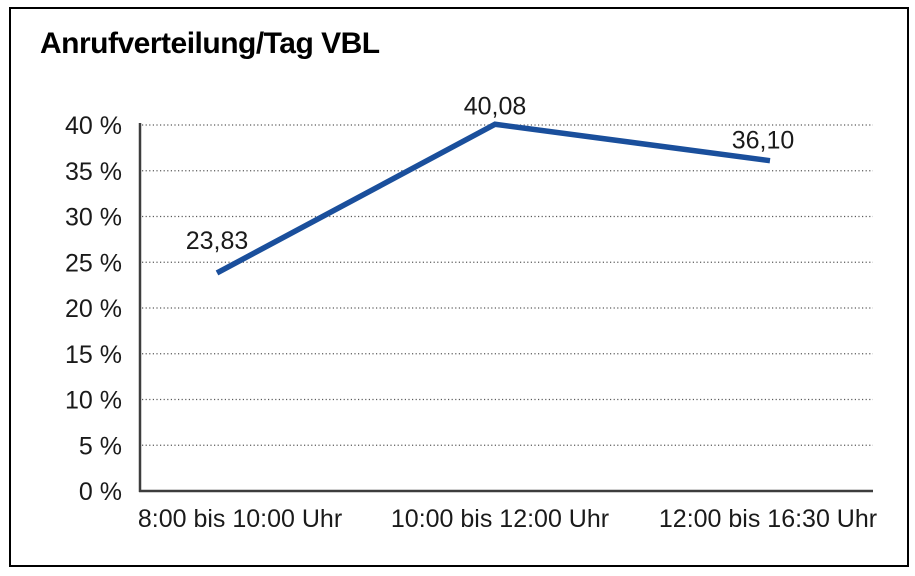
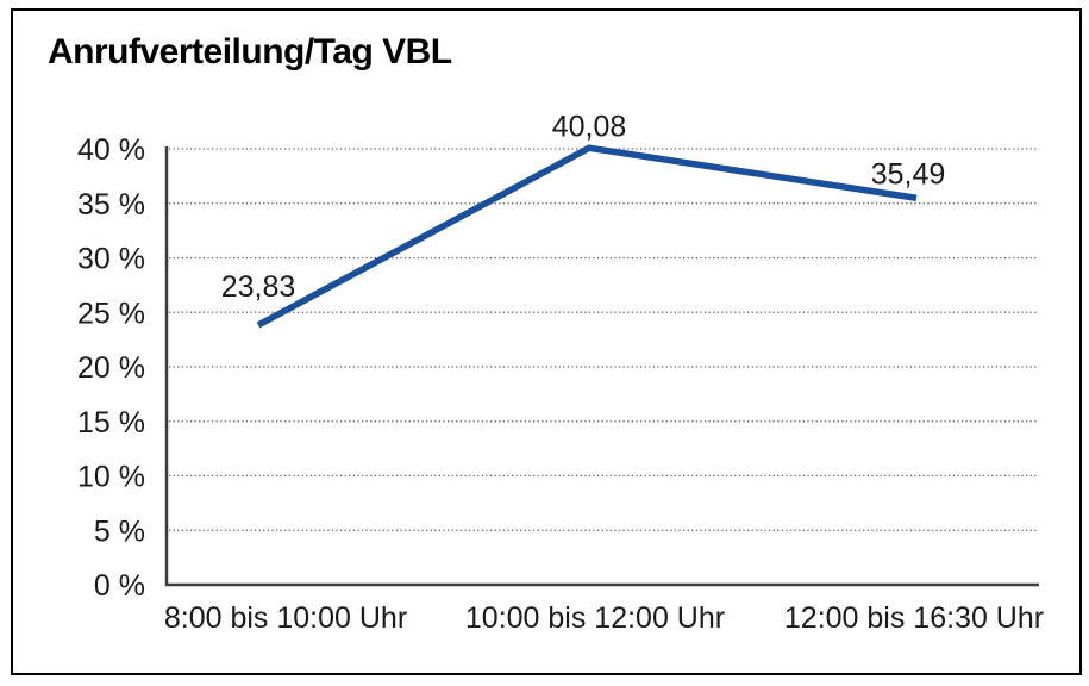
12:00 bis 16:30 Uhr: 36,10 -> 35,49
